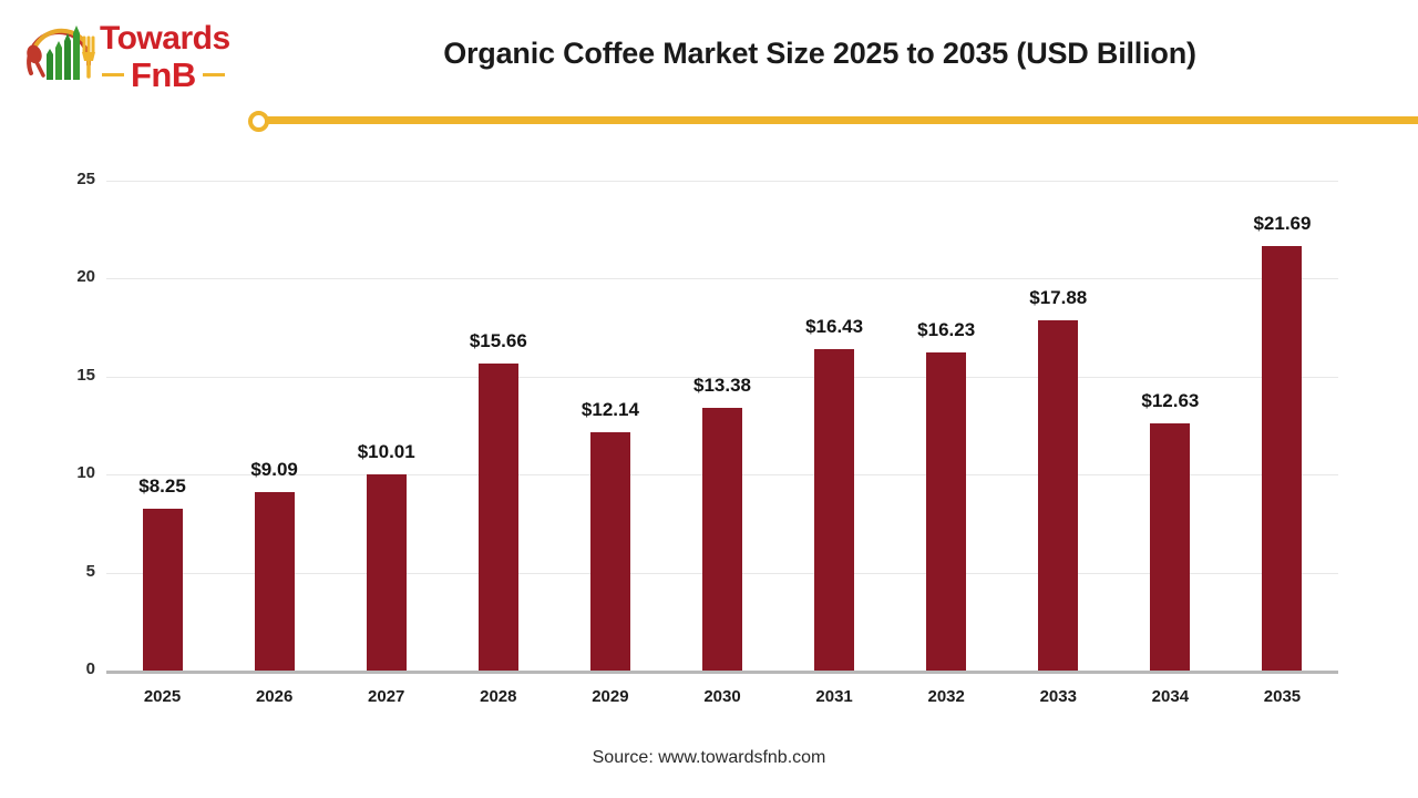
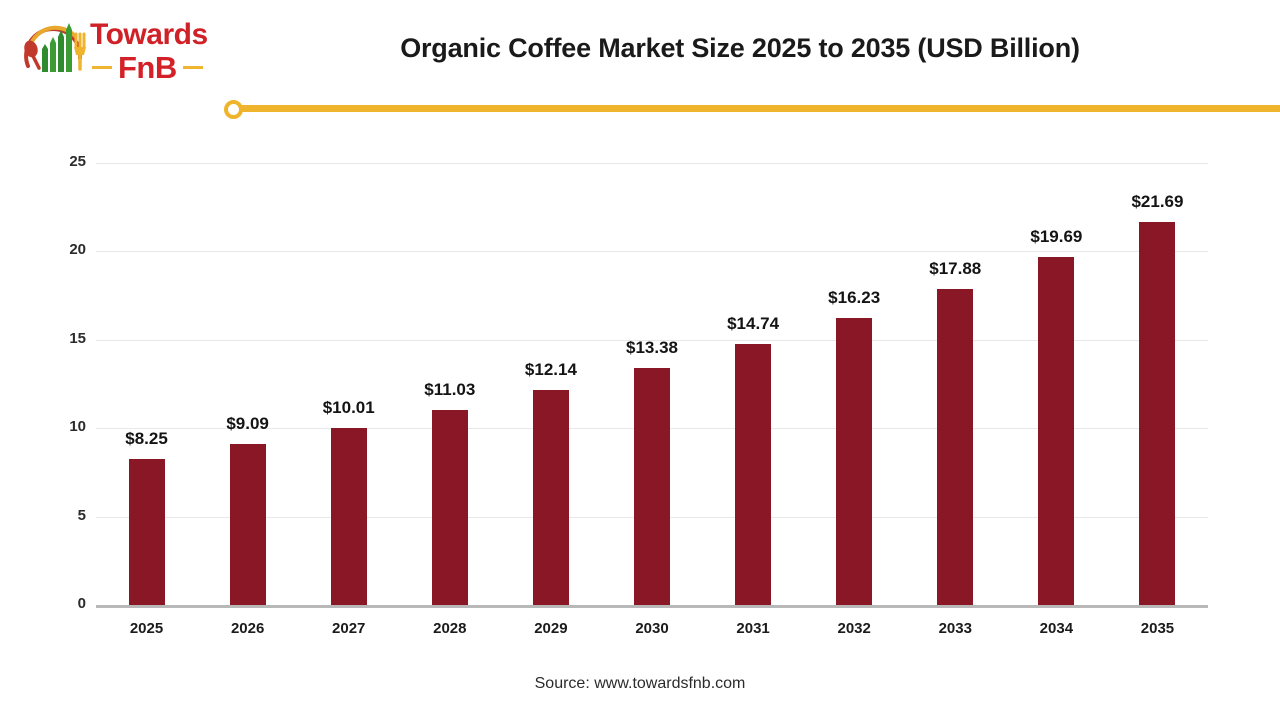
2028: $15.66 -> $11.03
2031: $16.43 -> $14.74
2034: $12.63 -> $19.69
